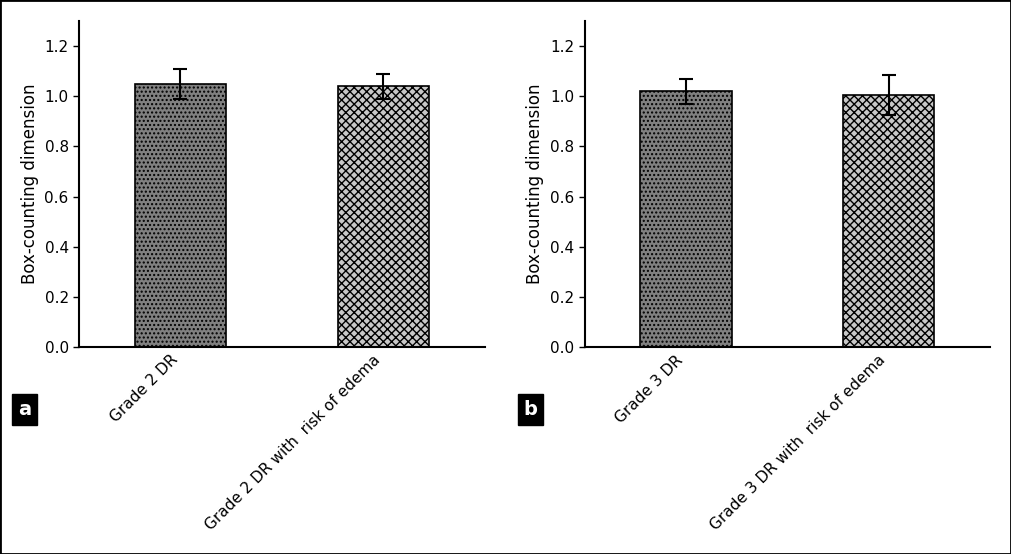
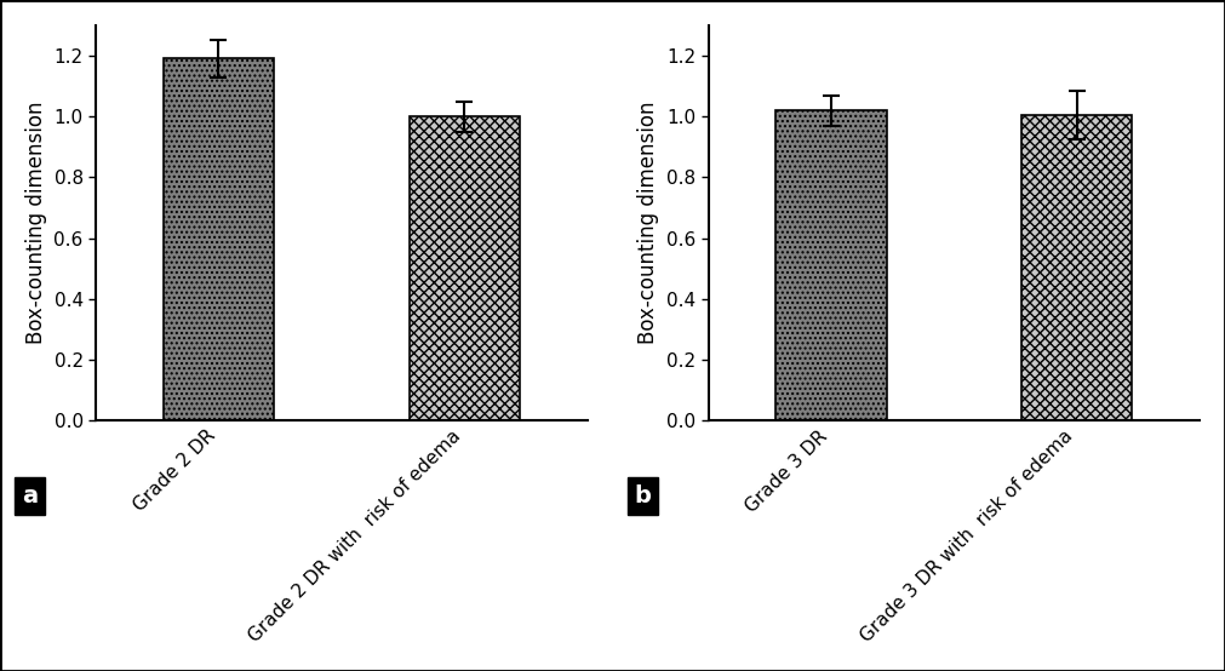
Grade 2 DR: 1.05 -> 1.19
Grade 2 DR with risk of edema: 1.04 -> 1.00
